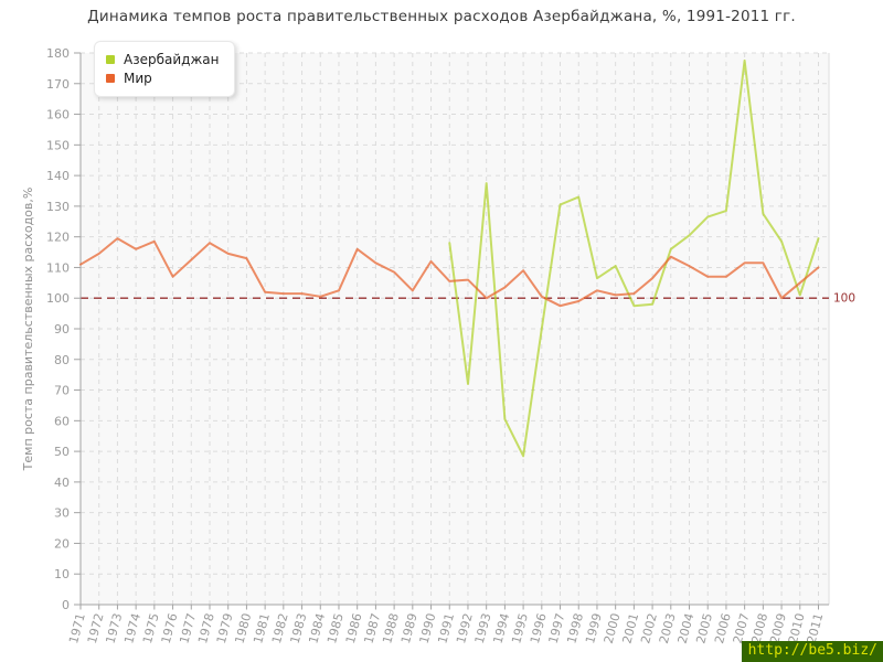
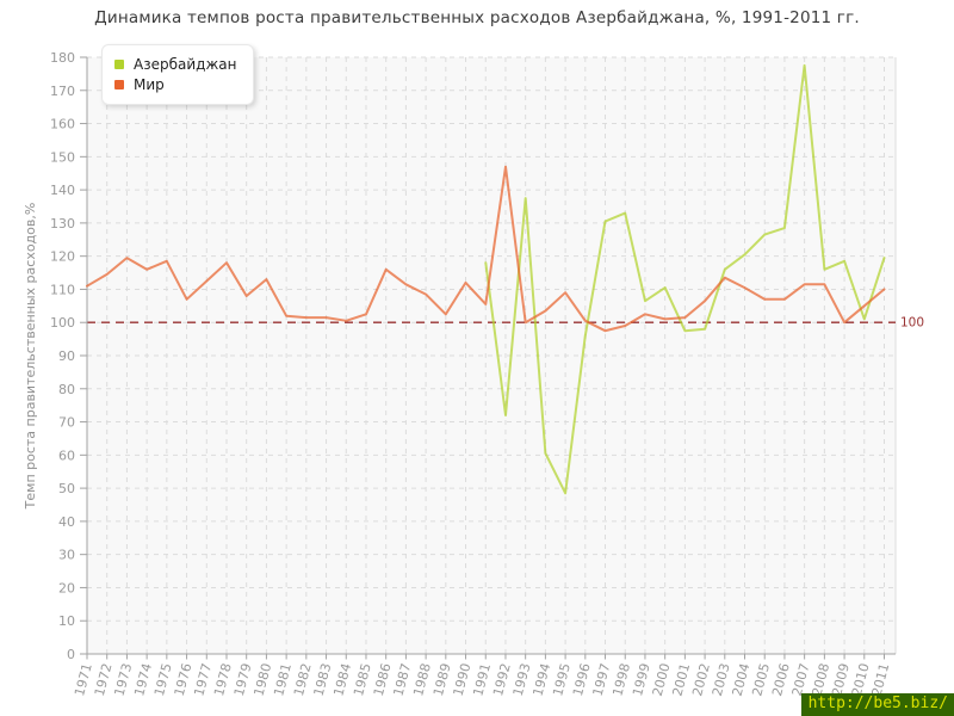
Мир/1979: 114 -> 108
Мир/1992: 106 -> 147
Азербайджан/1996: 90 -> 96
Азербайджан/2008: 128 -> 116
